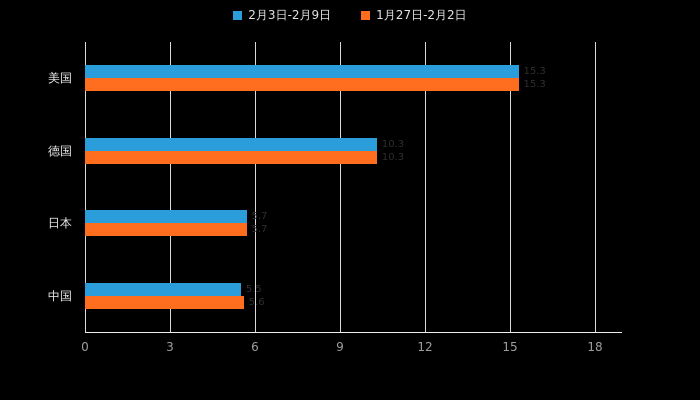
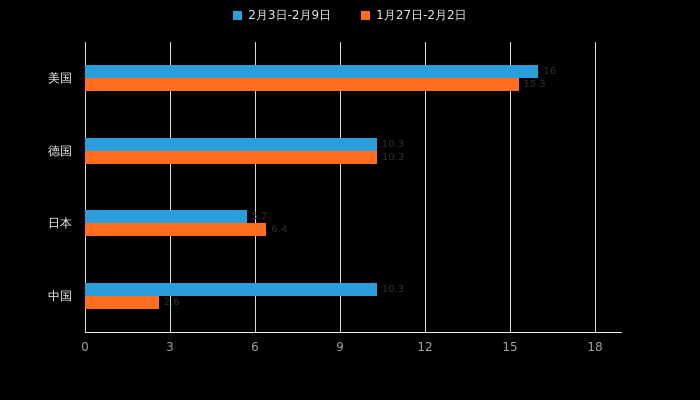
2月3日-2月9日/美国: 15.3 -> 16
1月27日-2月2日/日本: 5.7 -> 6.4
2月3日-2月9日/中国: 5.5 -> 10.3
1月27日-2月2日/中国: 5.6 -> 2.6
